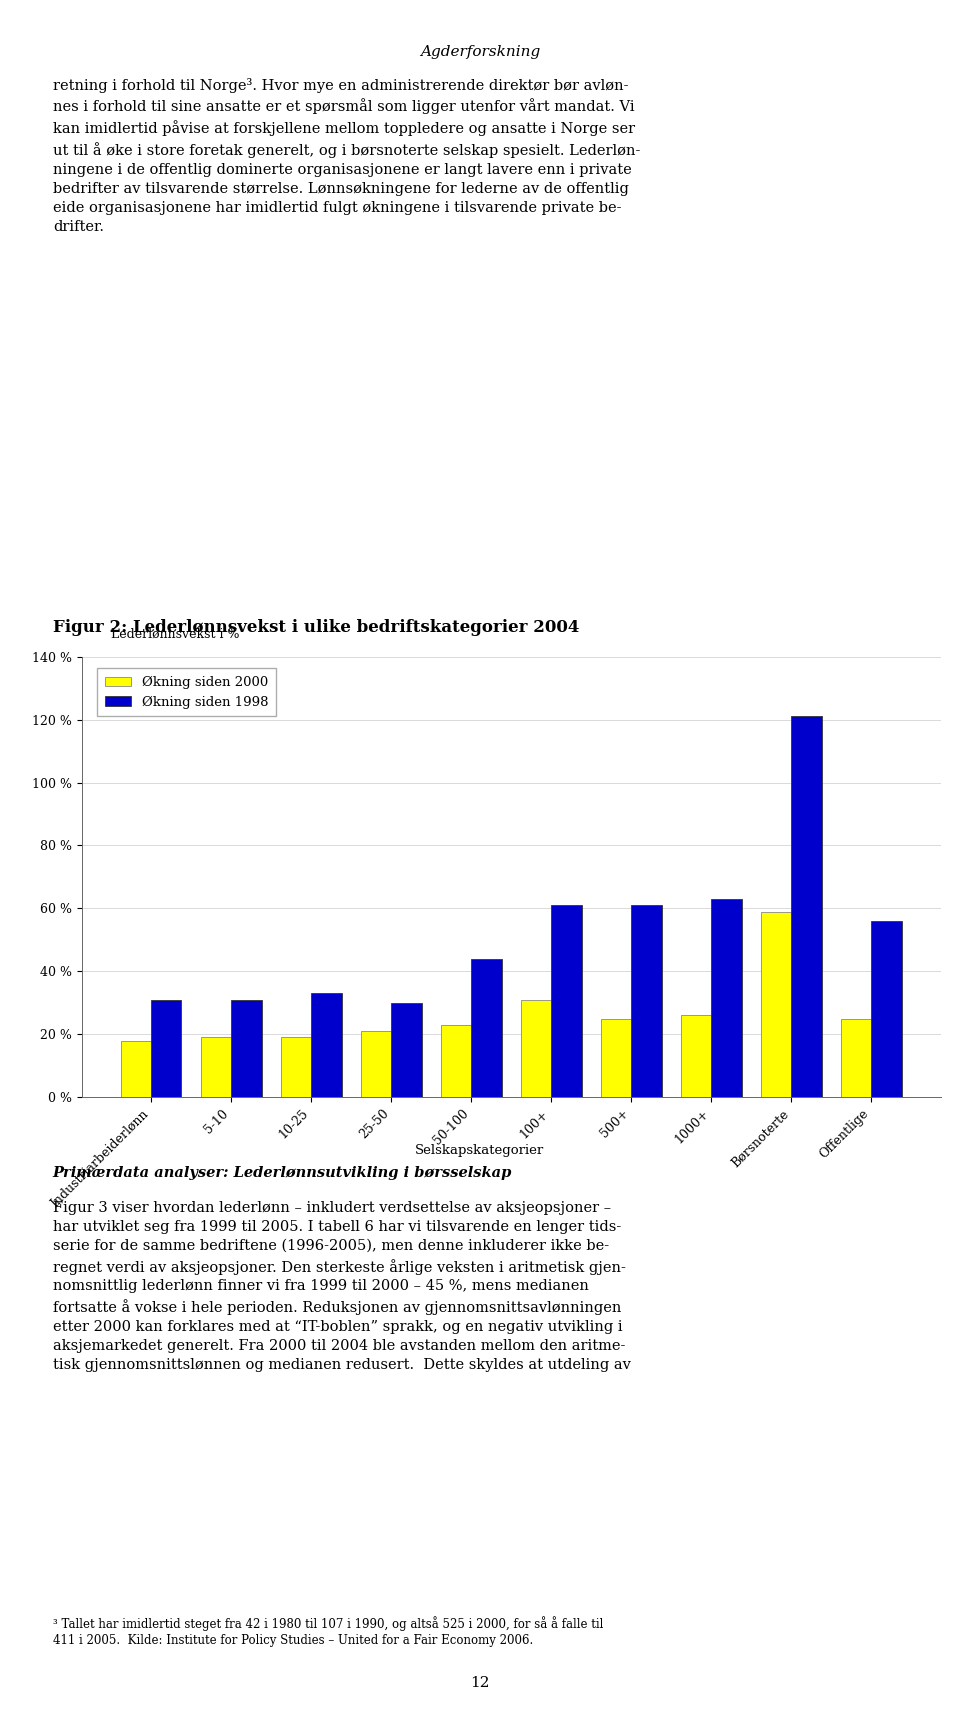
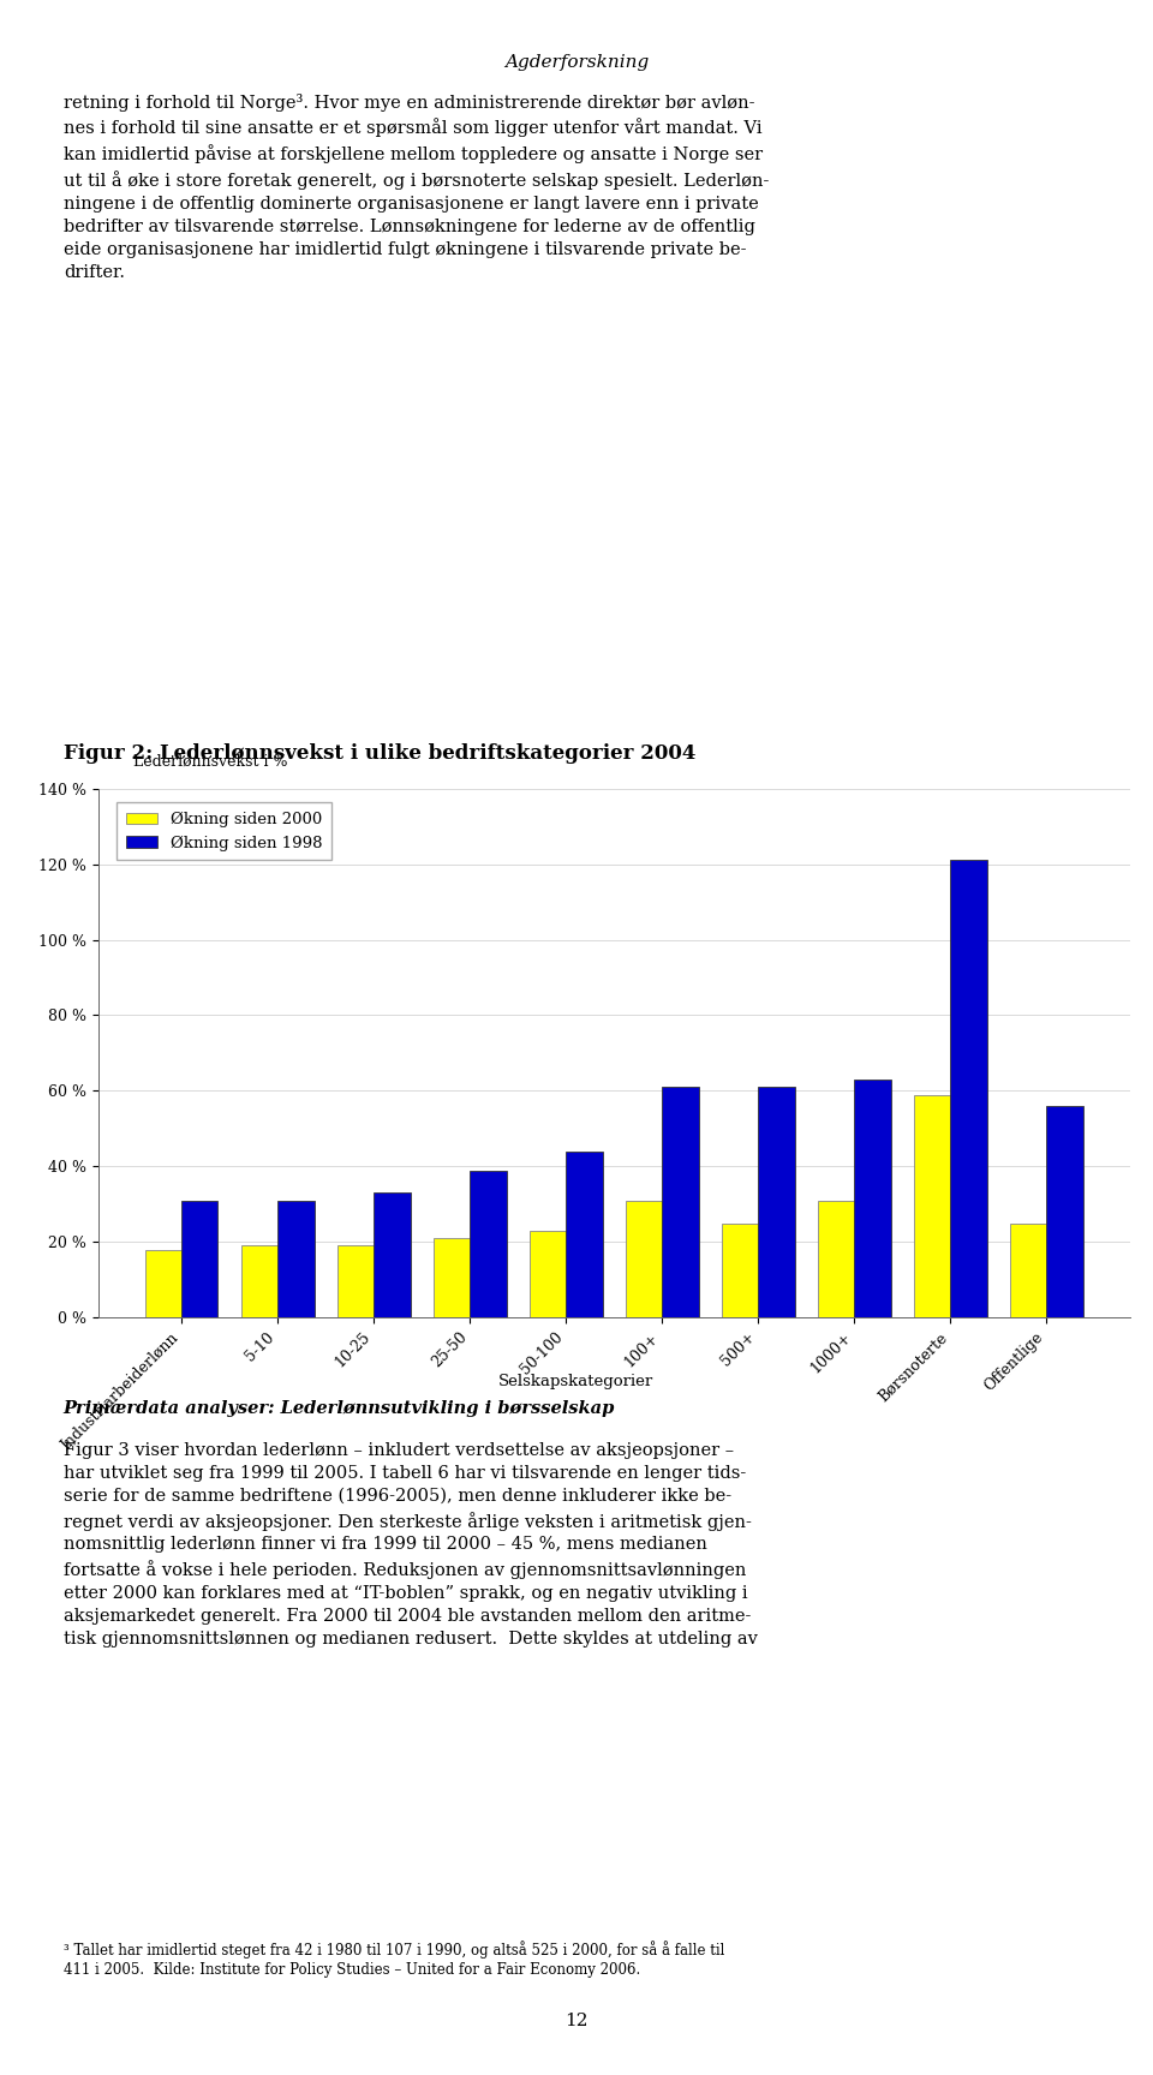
Økning siden 1998/25-50: 30 % -> 39 %
Økning siden 2000/1000+: 26 % -> 31 %
